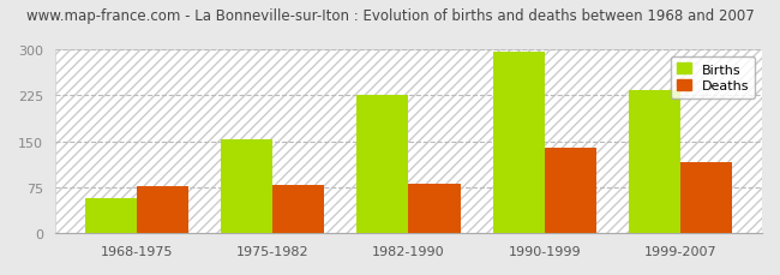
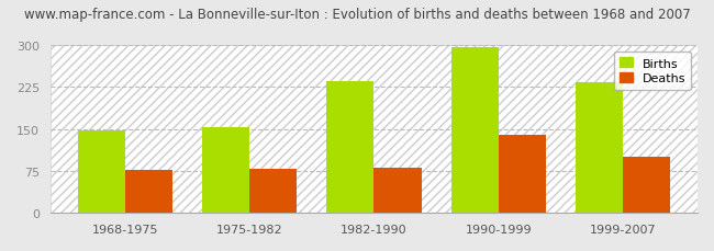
Births/1968-1975: 58 -> 148
Births/1982-1990: 226 -> 236
Deaths/1999-2007: 116 -> 100
